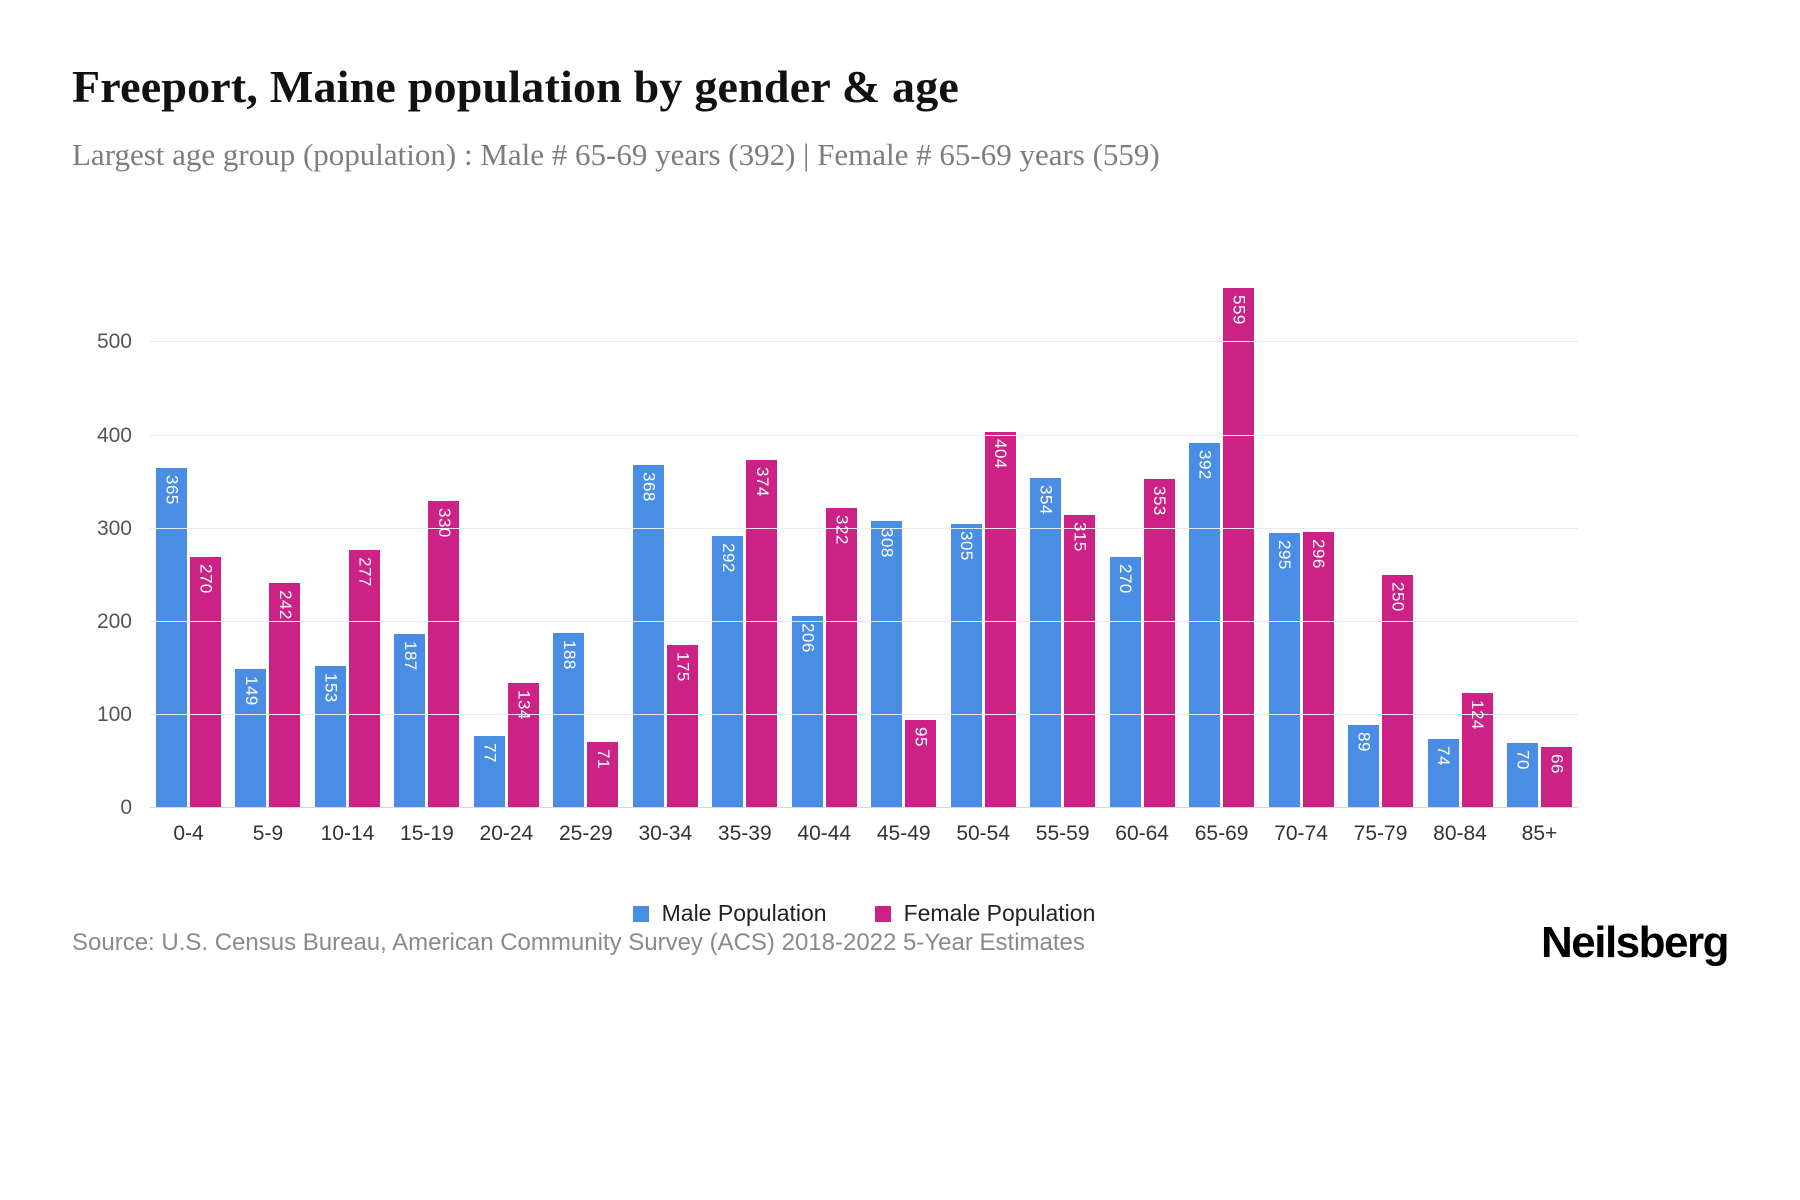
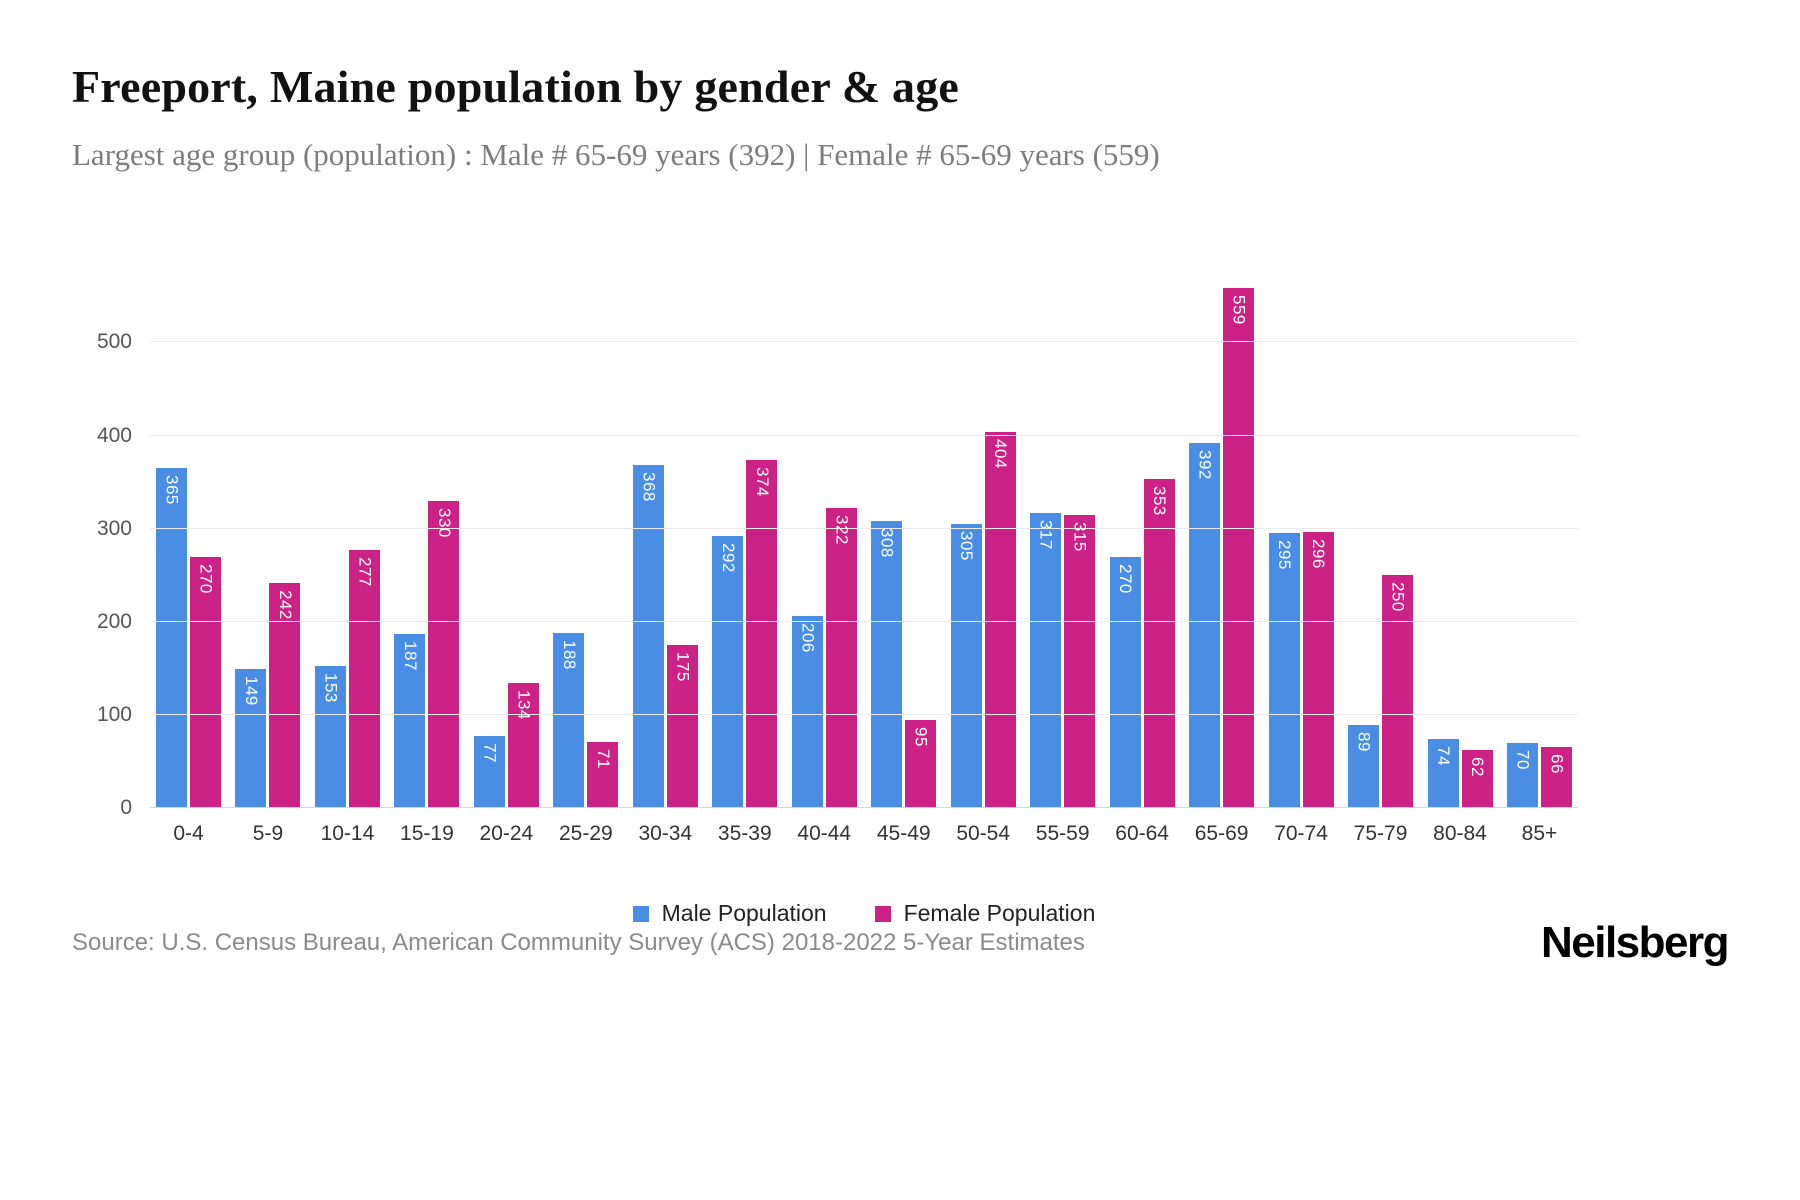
Male Population/55-59: 354 -> 317
Female Population/80-84: 124 -> 62
